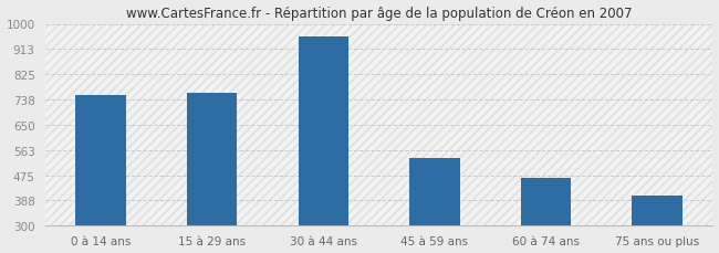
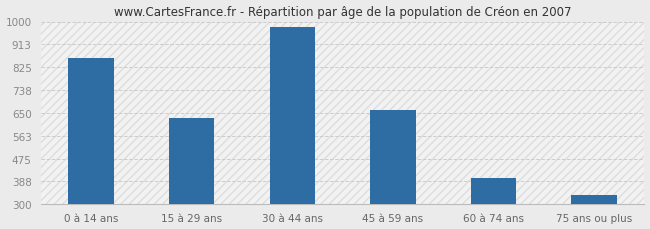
0 à 14 ans: 755 -> 862
15 à 29 ans: 760 -> 632
30 à 44 ans: 955 -> 980
45 à 59 ans: 535 -> 660
60 à 74 ans: 465 -> 400
75 ans ou plus: 405 -> 335
